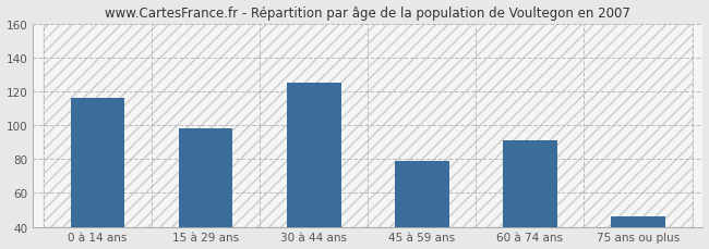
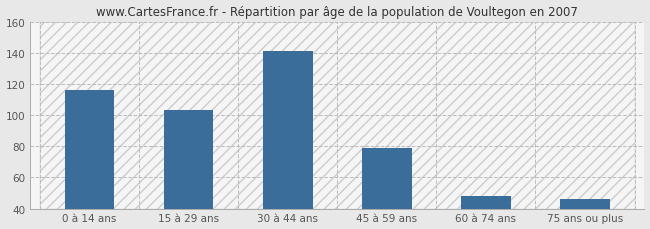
15 à 29 ans: 98 -> 103
30 à 44 ans: 125 -> 141
60 à 74 ans: 91 -> 48
